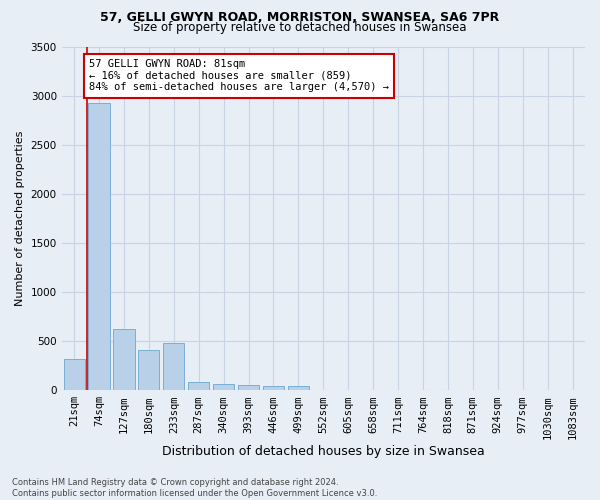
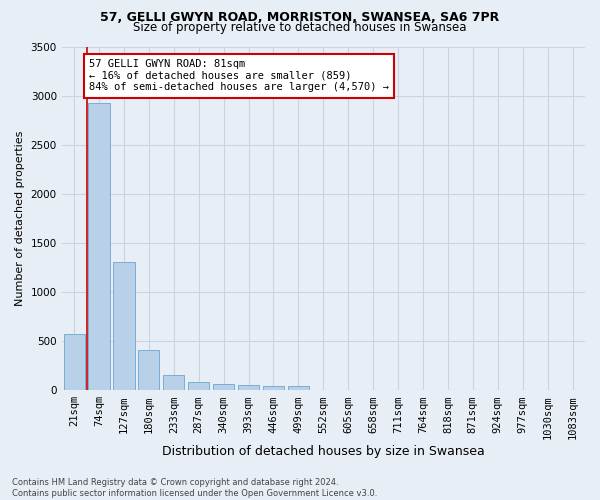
21sqm: 320 -> 570
127sqm: 620 -> 1310
233sqm: 480 -> 160
